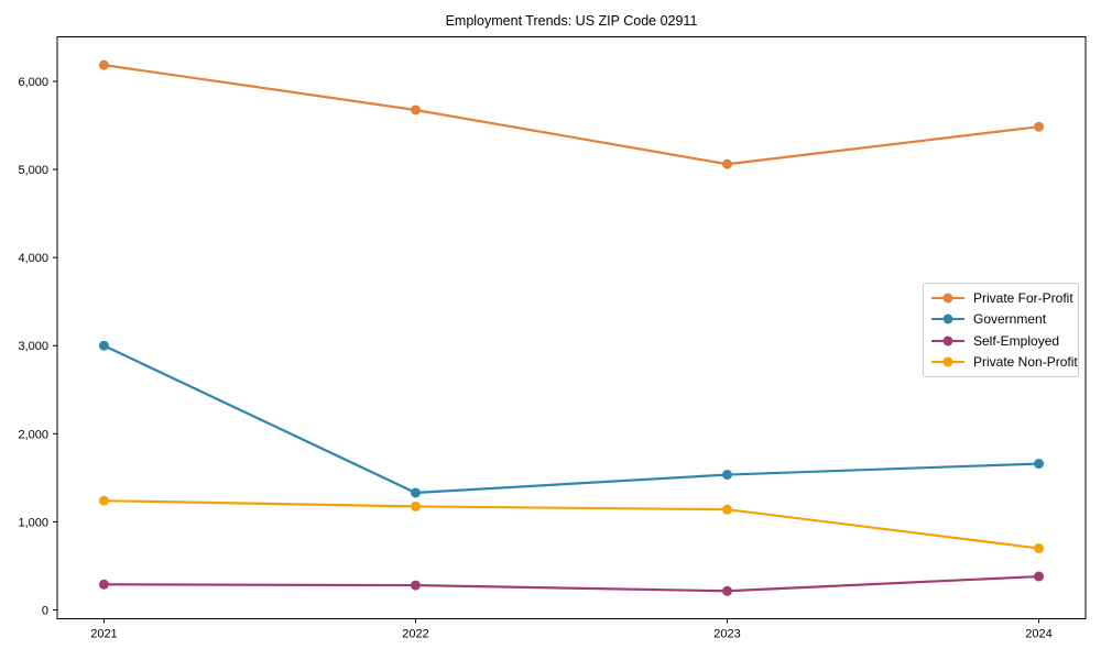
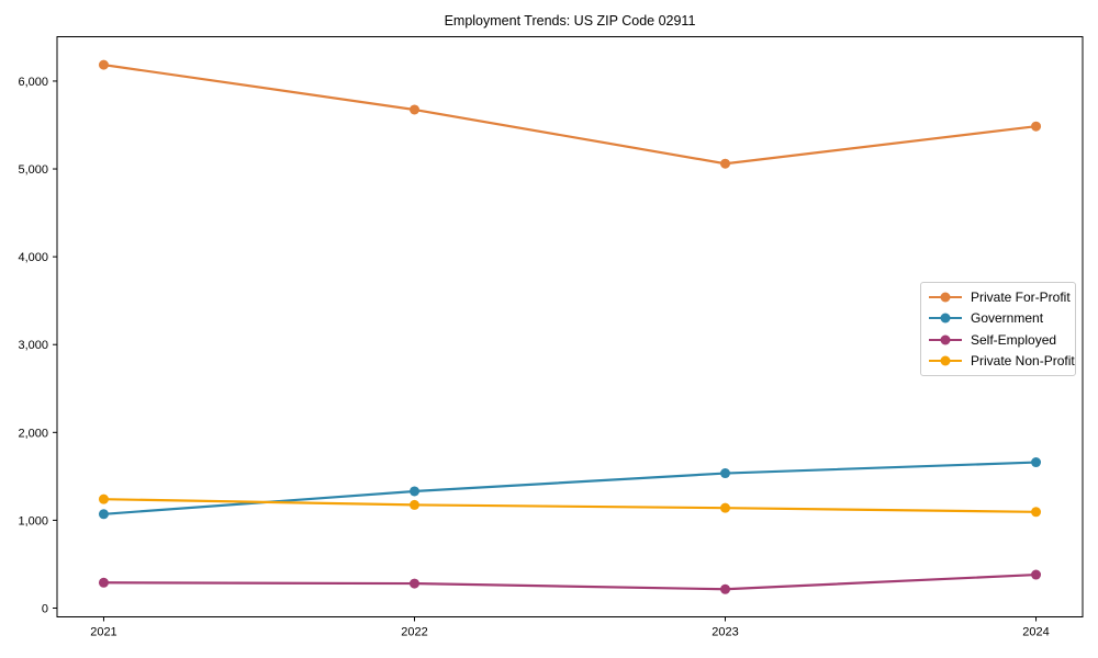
Government/2021: 3000 -> 1100
Private Non-Profit/2024: 700 -> 1100
